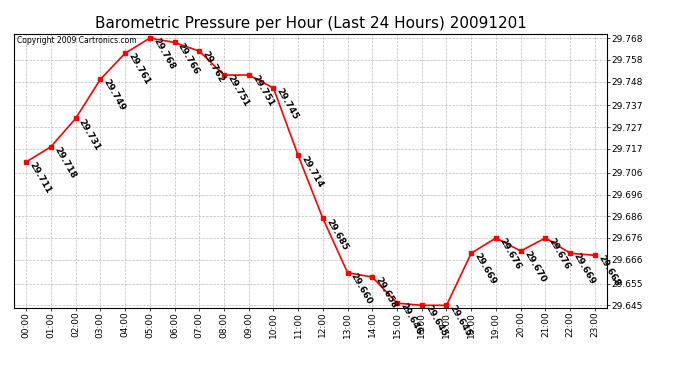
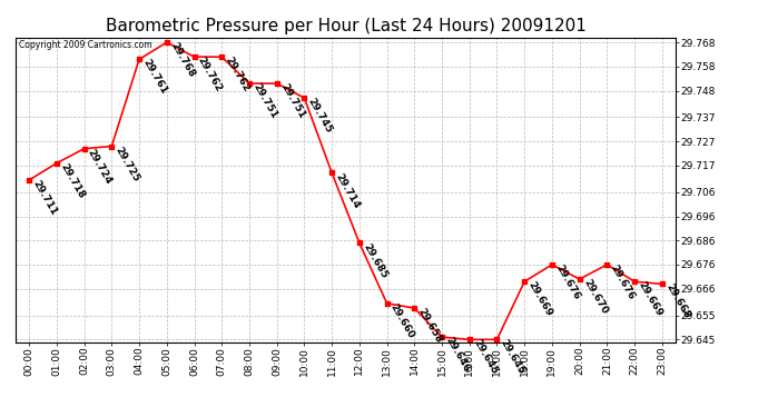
02:00: 29.731 -> 29.724
03:00: 29.749 -> 29.725
06:00: 29.766 -> 29.762
